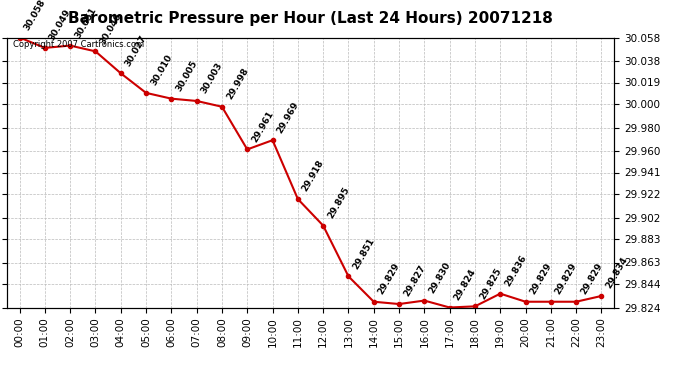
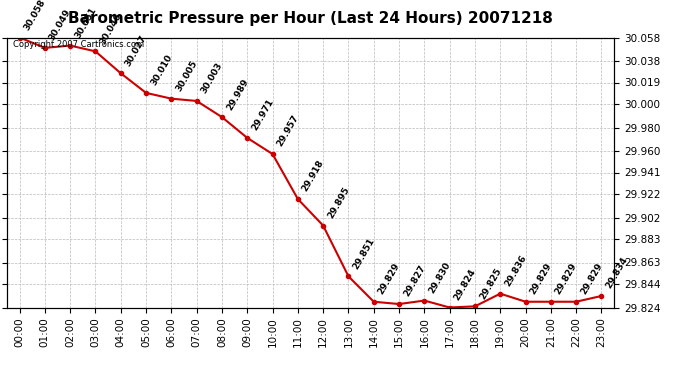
08:00: 29.998 -> 29.989
09:00: 29.961 -> 29.971
10:00: 29.969 -> 29.957
